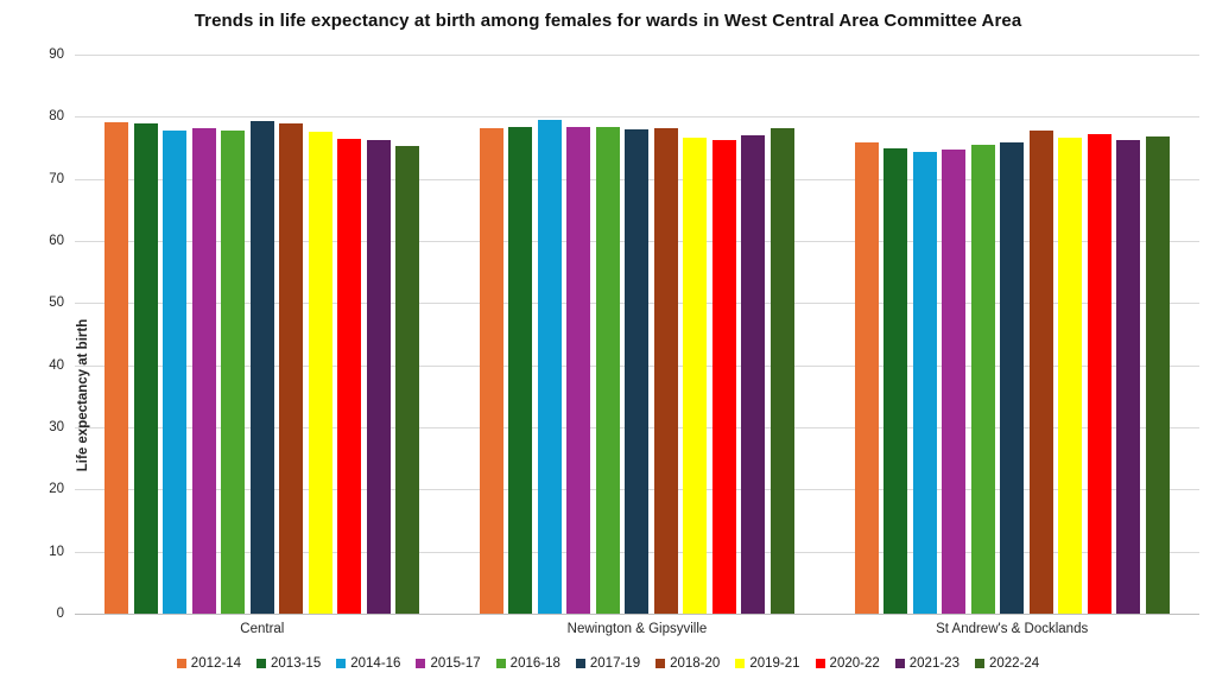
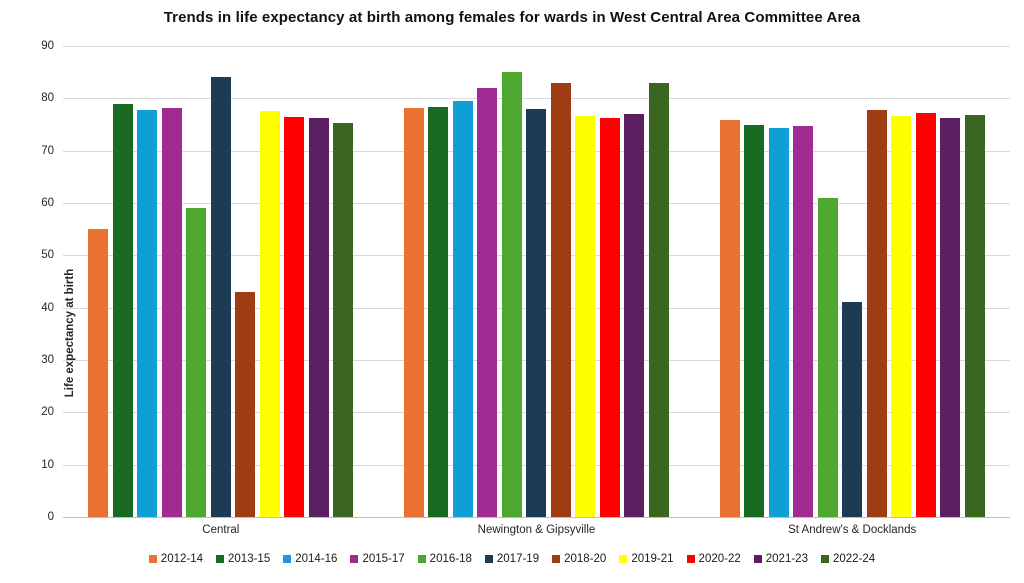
2012-14/Central: 79 -> 55
2016-18/Central: 78 -> 59
2017-19/Central: 79 -> 84
2018-20/Central: 79 -> 43
2015-17/Newington & Gipsyville: 78 -> 82
2016-18/Newington & Gipsyville: 78 -> 85
2018-20/Newington & Gipsyville: 78 -> 83
2022-24/Newington & Gipsyville: 78 -> 83
2016-18/St Andrew's & Docklands: 75 -> 61
2017-19/St Andrew's & Docklands: 76 -> 41
